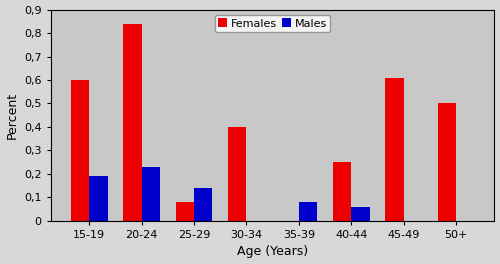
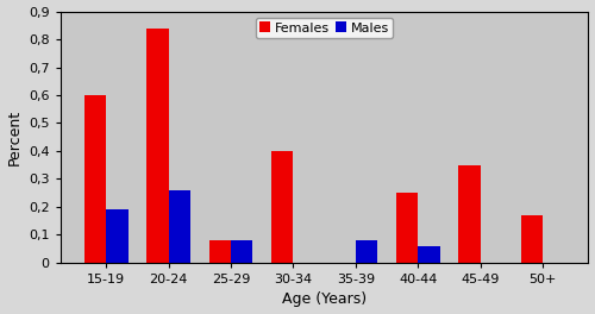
Males/20-24: 0,23 -> 0,26
Males/25-29: 0,14 -> 0,08
Females/45-49: 0,61 -> 0,35
Females/50+: 0,50 -> 0,17
